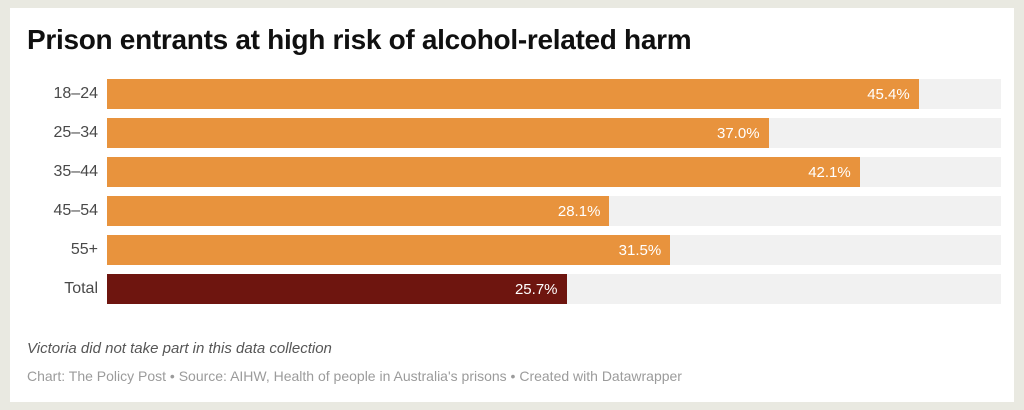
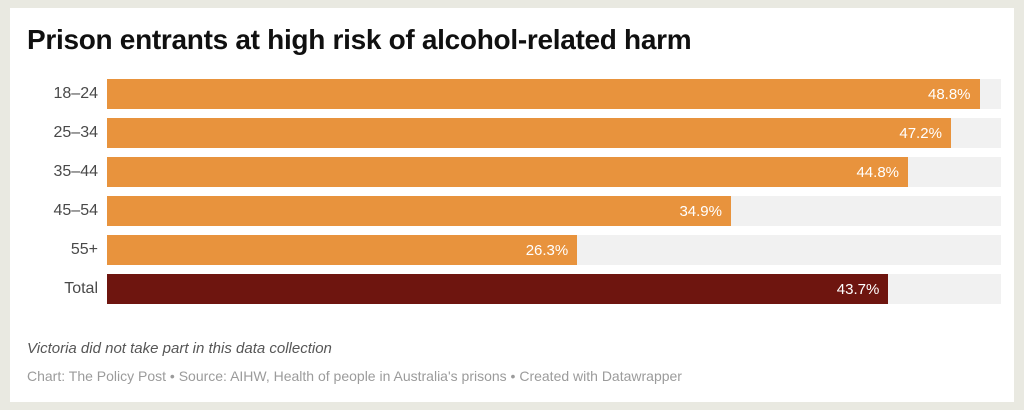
18–24: 45.4% -> 48.8%
25–34: 37.0% -> 47.2%
35–44: 42.1% -> 44.8%
45–54: 28.1% -> 34.9%
55+: 31.5% -> 26.3%
Total: 25.7% -> 43.7%
